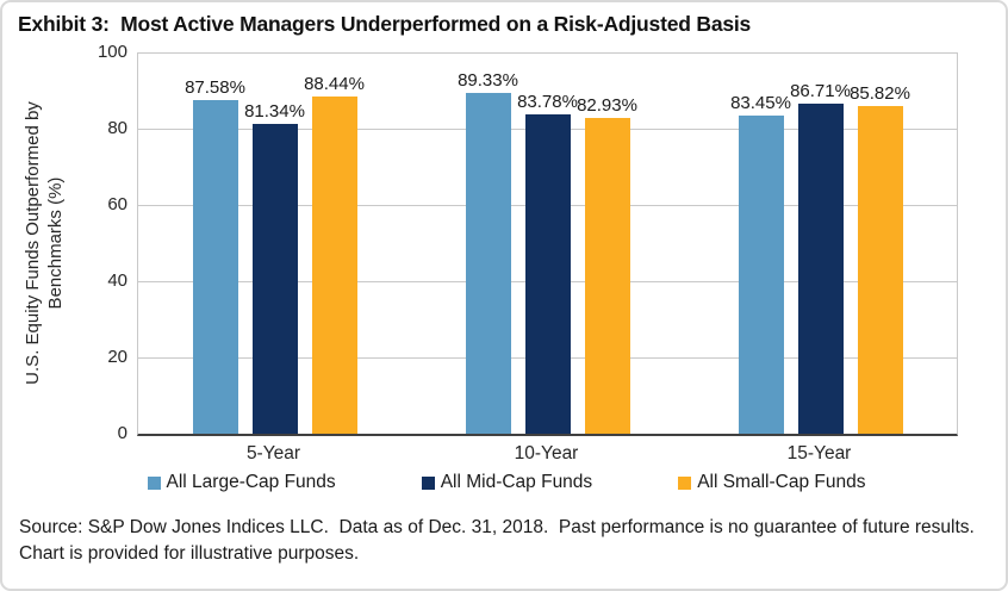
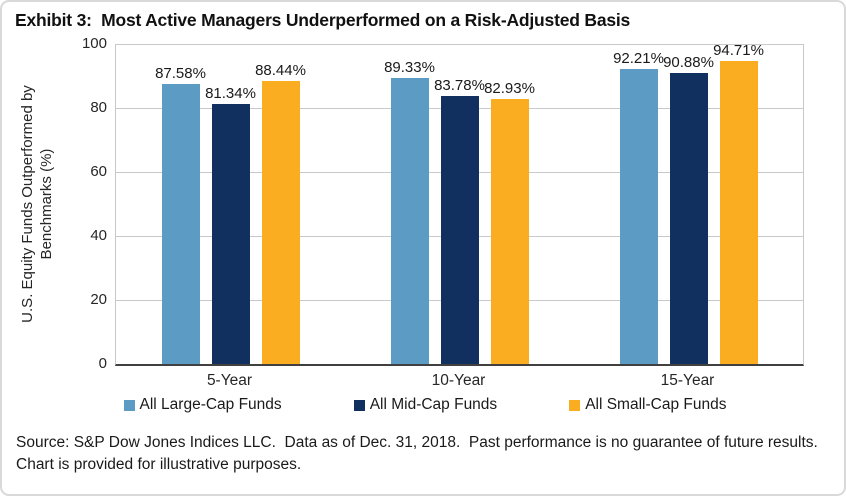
All Large-Cap Funds/15-Year: 83.45% -> 92.21%
All Mid-Cap Funds/15-Year: 86.71% -> 90.88%
All Small-Cap Funds/15-Year: 85.82% -> 94.71%
